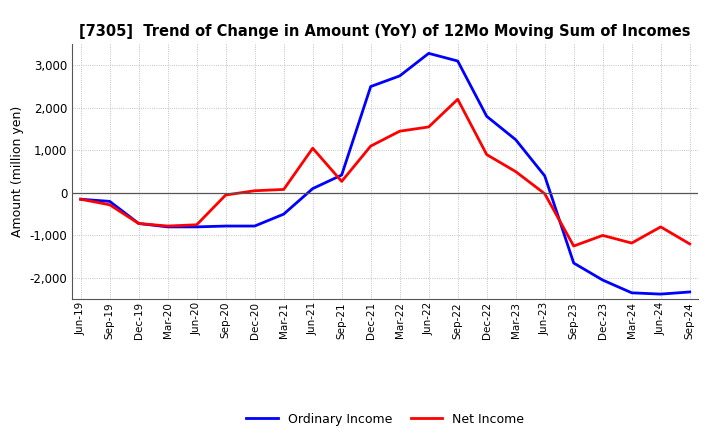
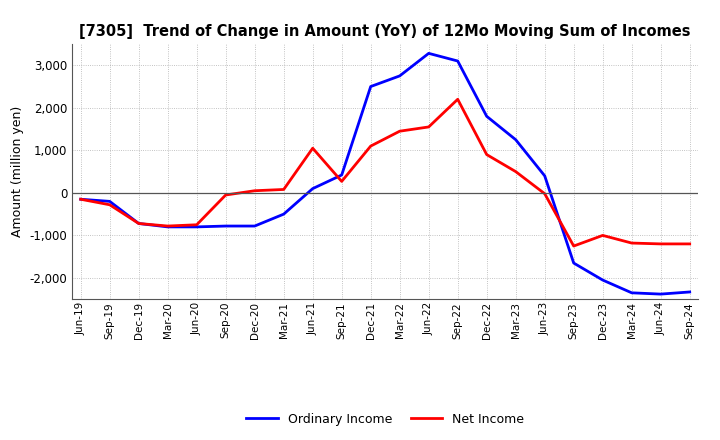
Net Income/Jun-24: -800 -> -1,200
